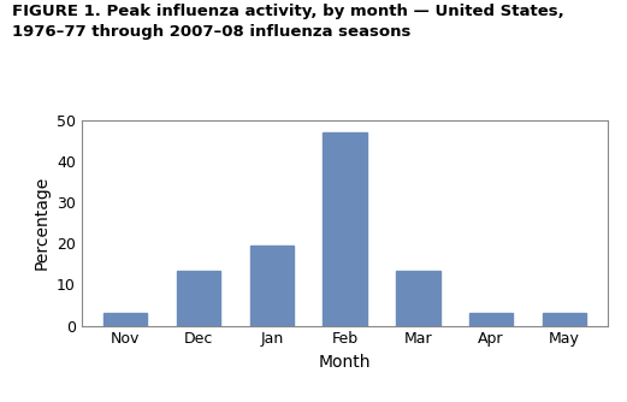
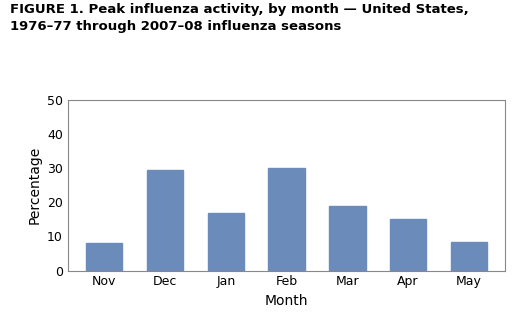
Nov: 3.2 -> 8.0
Dec: 13.5 -> 29.5
Jan: 19.5 -> 17.0
Feb: 47.0 -> 30.0
Mar: 13.5 -> 19.0
Apr: 3.2 -> 15.0
May: 3.2 -> 8.5
